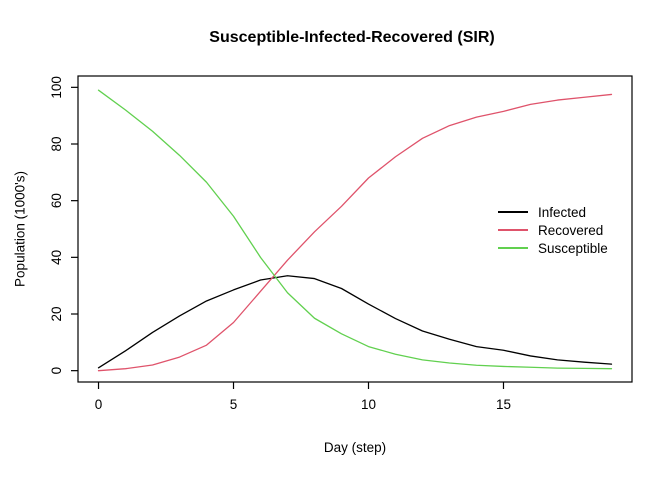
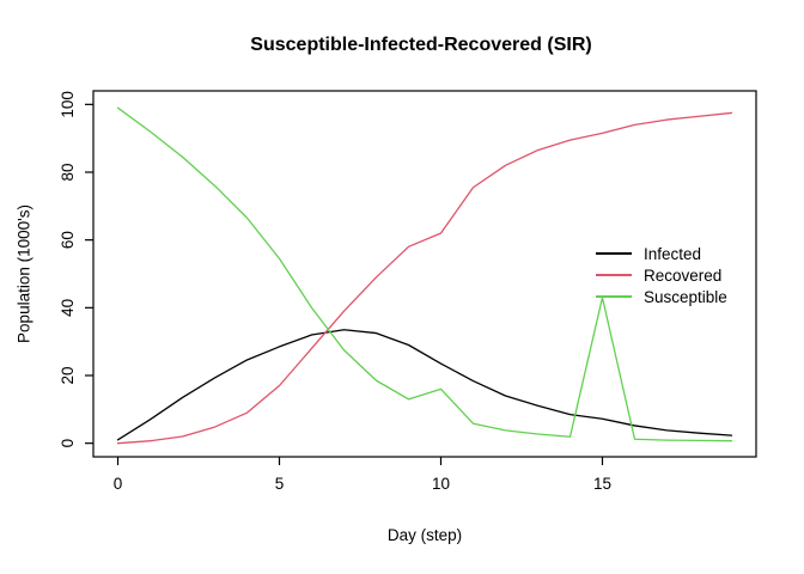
Recovered/10: 68 -> 62
Susceptible/10: 8 -> 16
Susceptible/15: 2 -> 43
